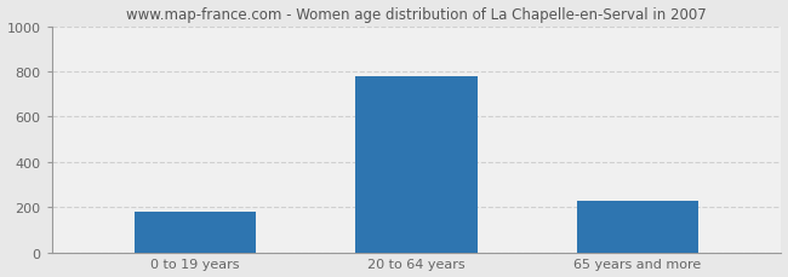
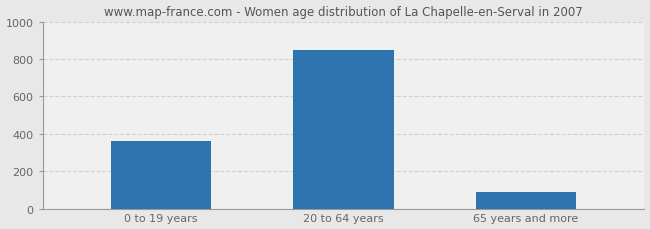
0 to 19 years: 180 -> 360
20 to 64 years: 780 -> 850
65 years and more: 230 -> 90
